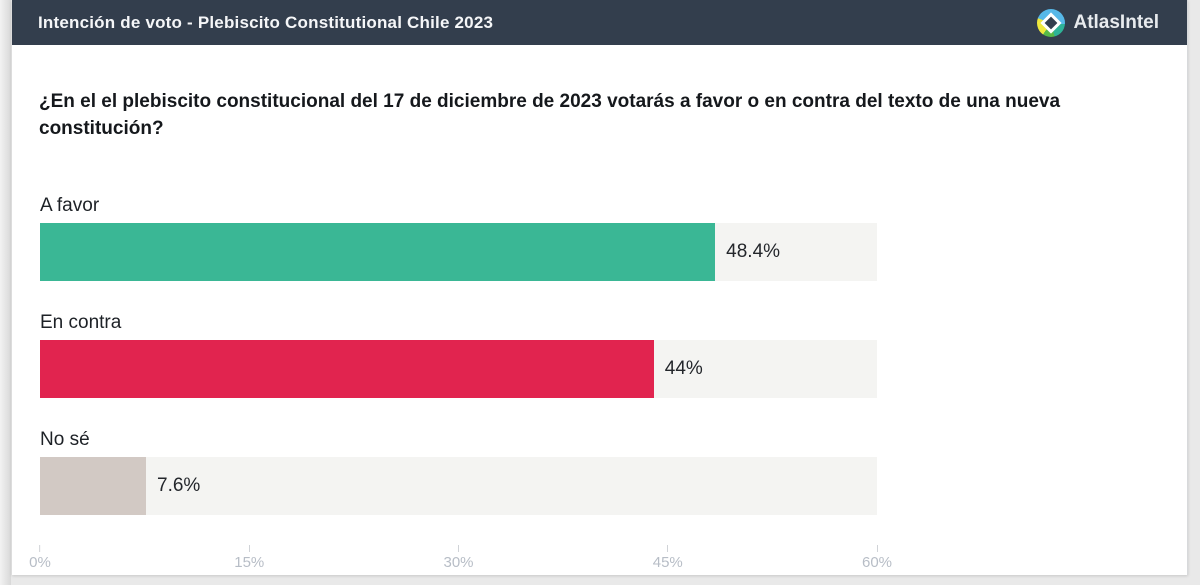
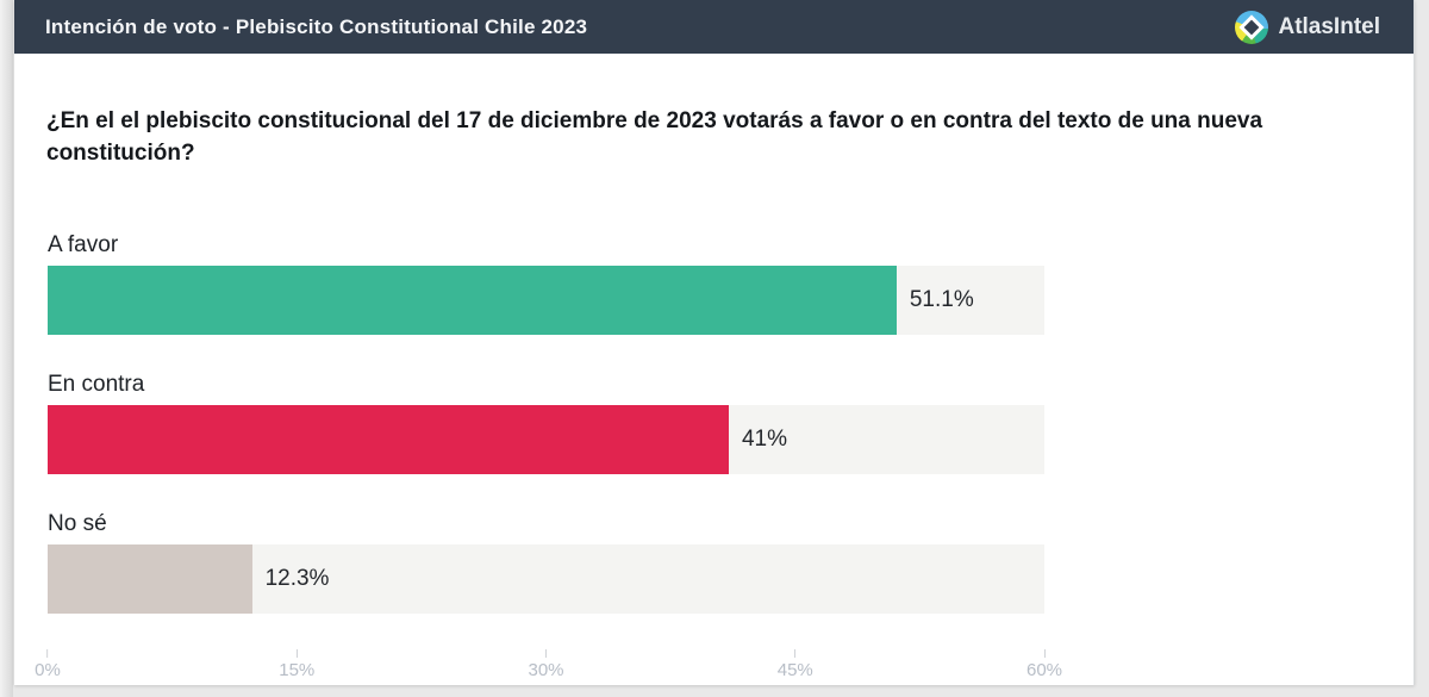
A favor: 48.4% -> 51.1%
En contra: 44% -> 41%
No sé: 7.6% -> 12.3%
